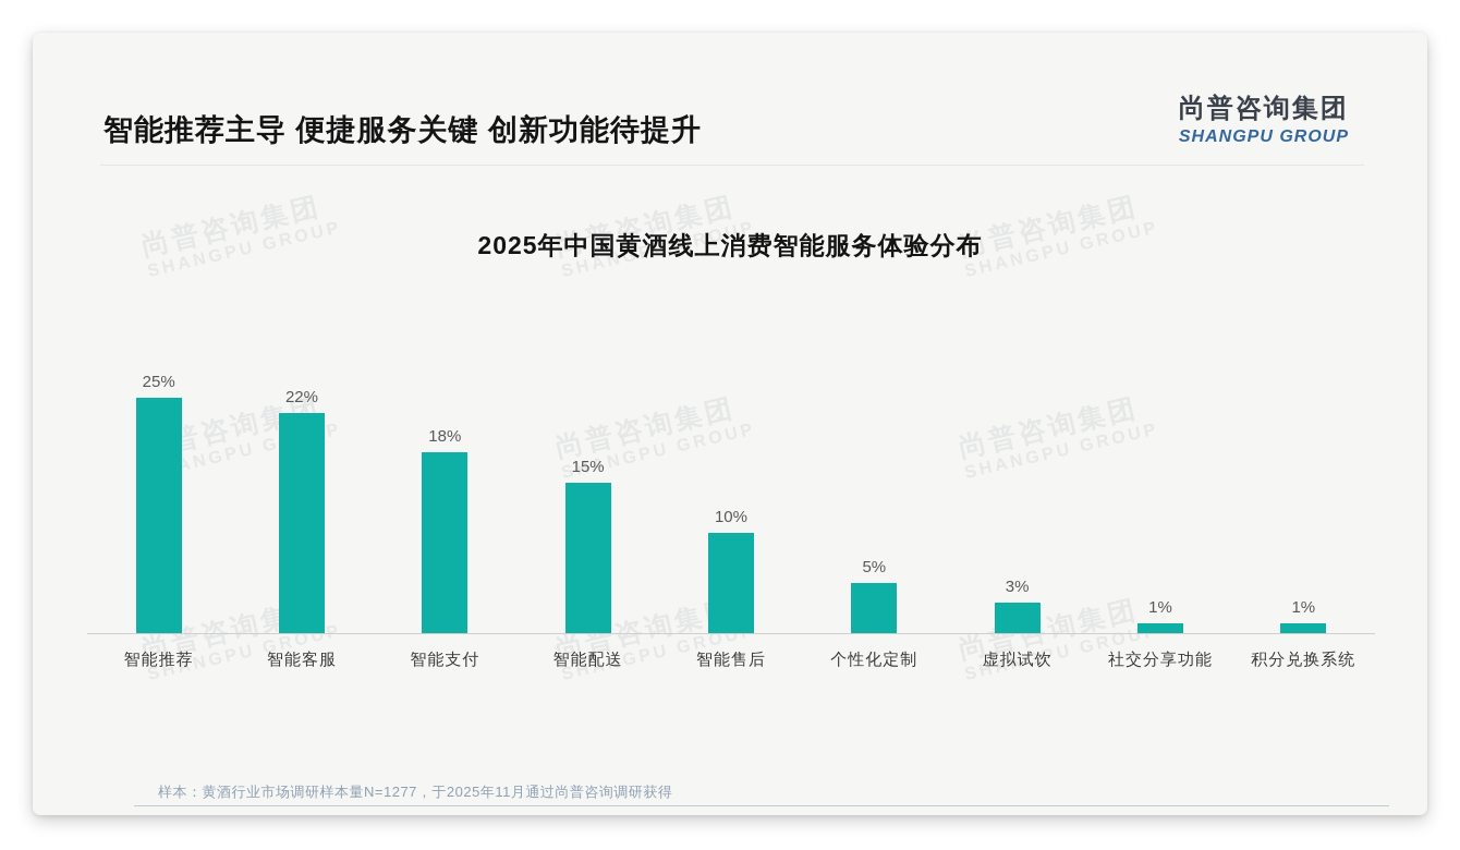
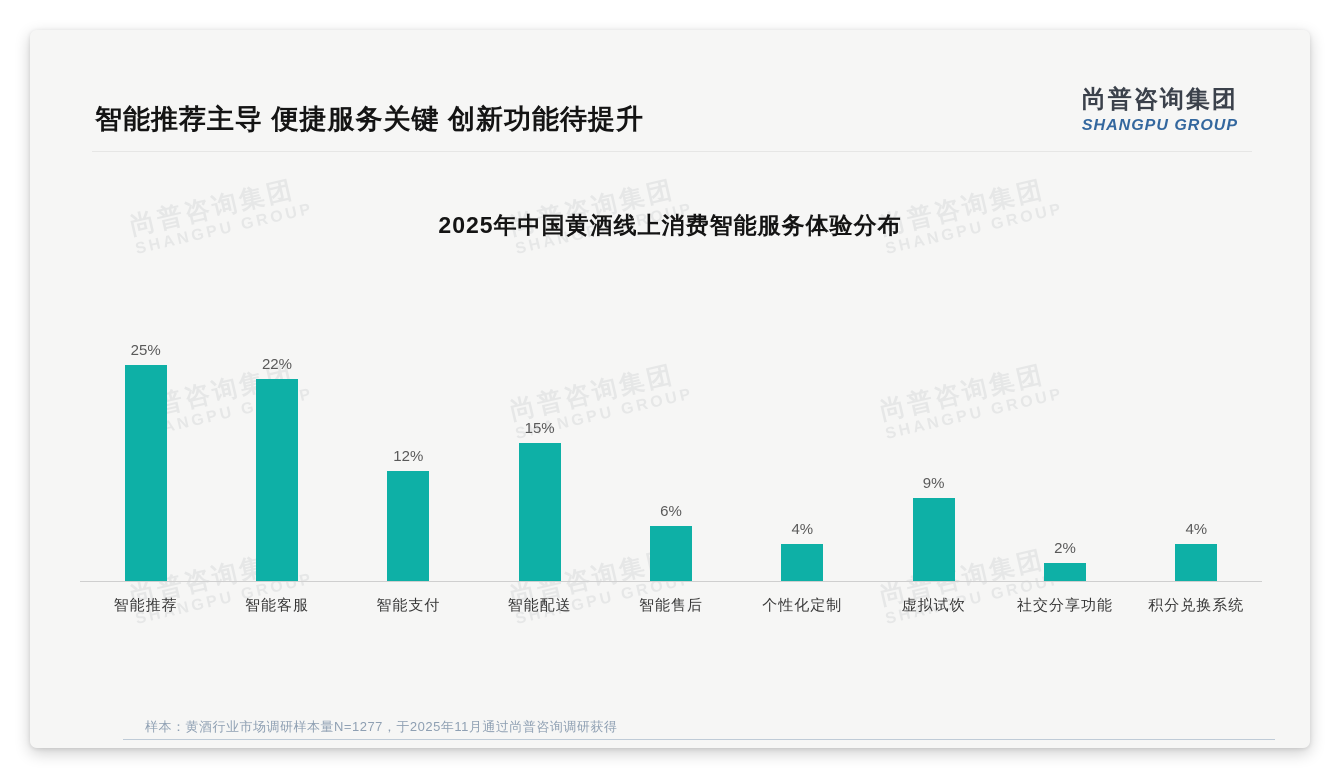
智能支付: 18% -> 12%
智能售后: 10% -> 6%
个性化定制: 5% -> 4%
虚拟试饮: 3% -> 9%
社交分享功能: 1% -> 2%
积分兑换系统: 1% -> 4%
